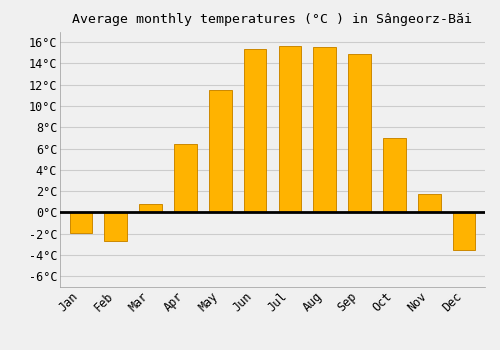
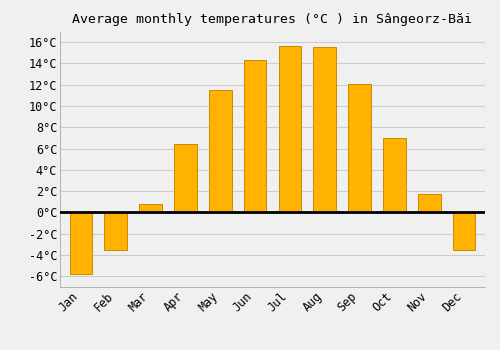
Jan: -1.9°C -> -5.8°C
Feb: -2.7°C -> -3.5°C
Jun: 15.4°C -> 14.3°C
Sep: 14.9°C -> 12.1°C
